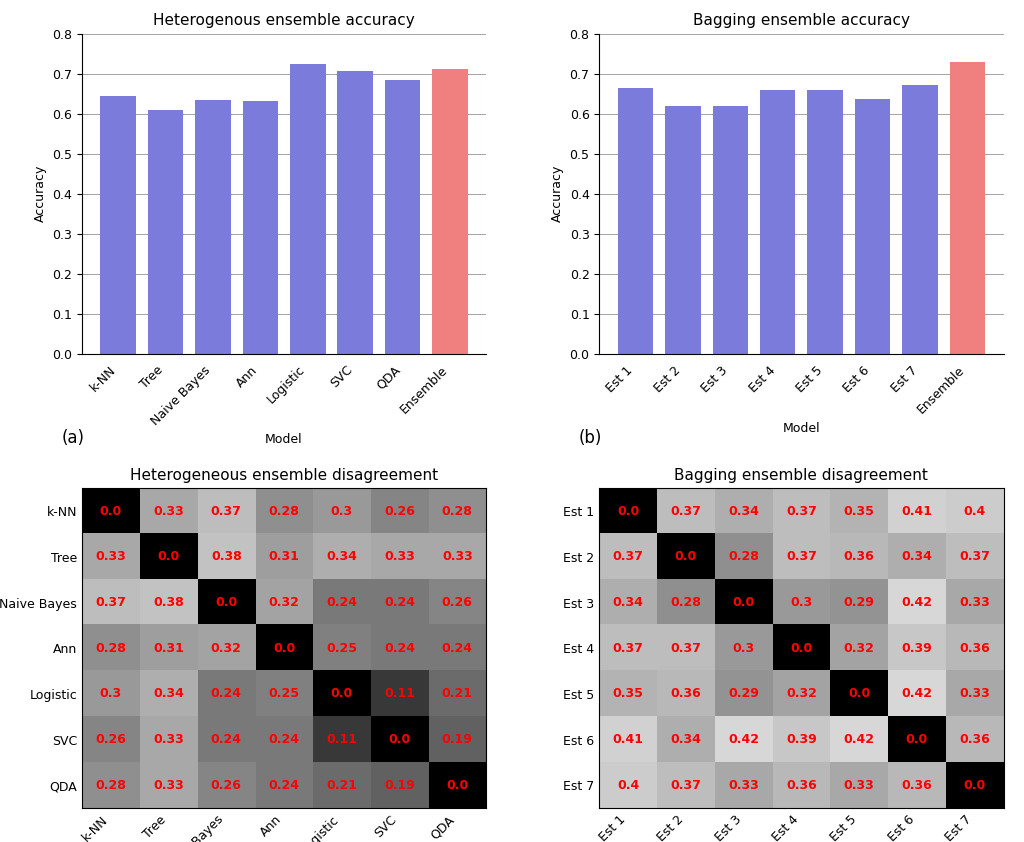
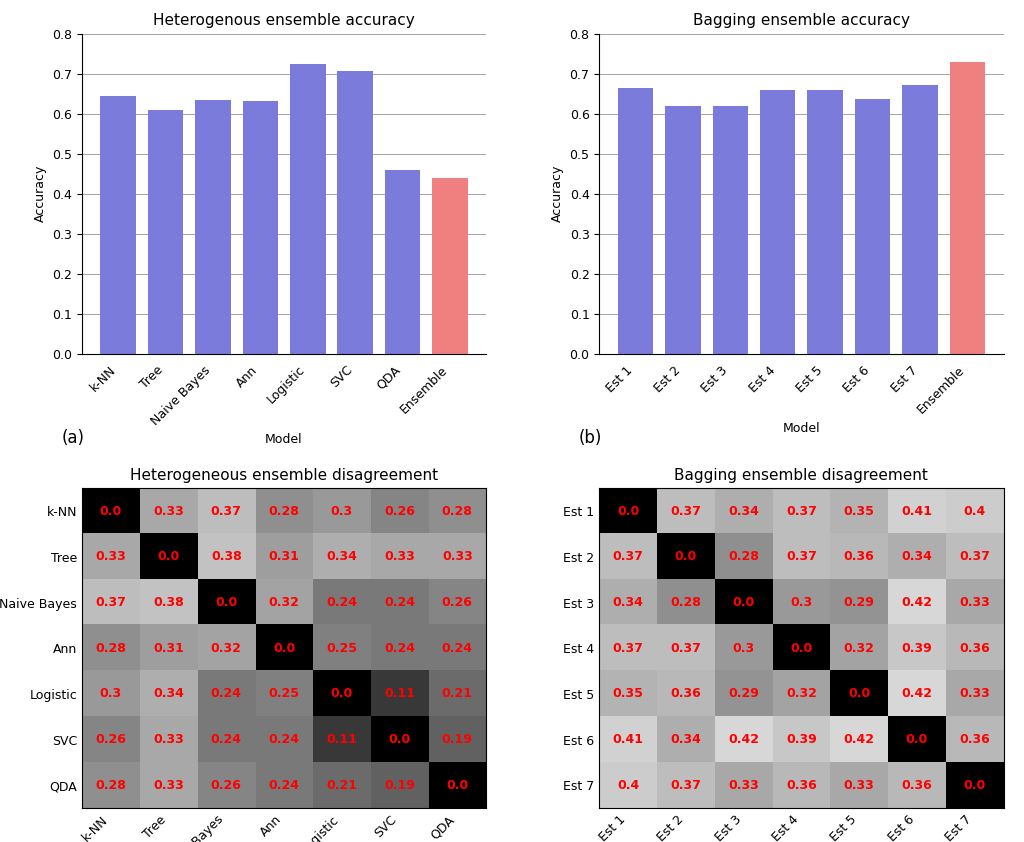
Heterogenous ensemble accuracy/QDA: 0.685 -> 0.460
Heterogenous ensemble accuracy/Ensemble: 0.712 -> 0.440
